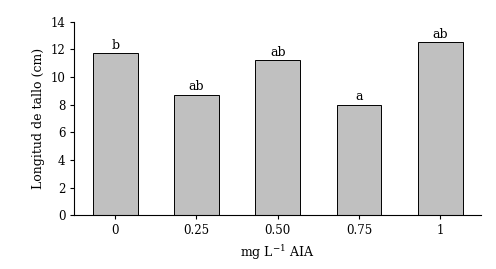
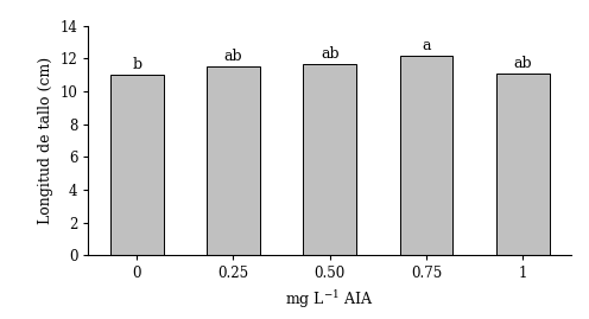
0: 11.7 -> 11.0
0.25: 8.7 -> 11.5
0.50: 11.2 -> 11.7
0.75: 8.0 -> 12.2
1: 12.5 -> 11.1
